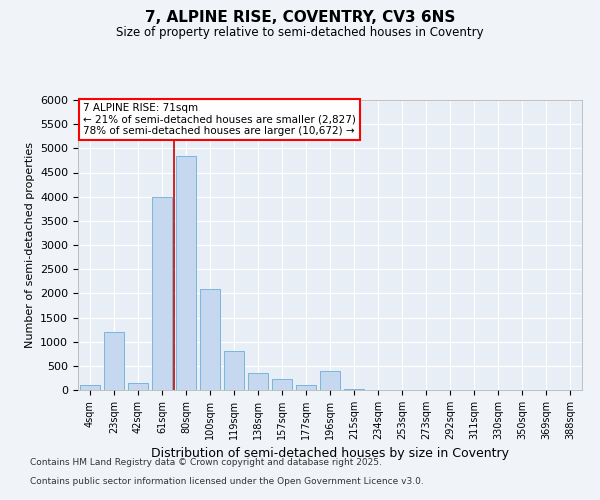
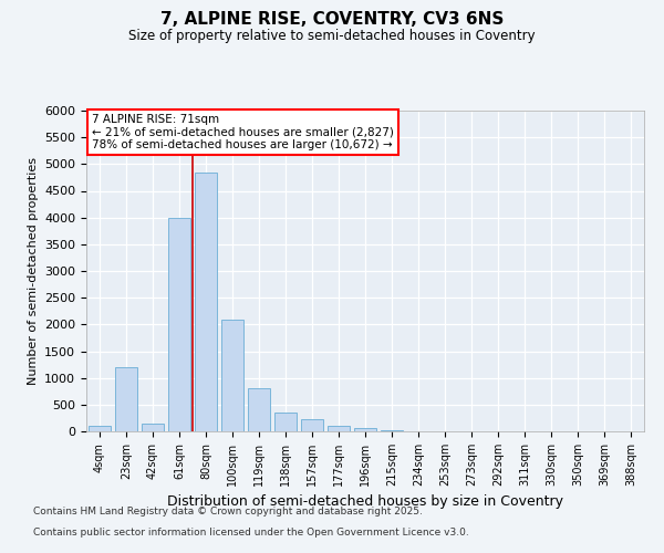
196sqm: 400 -> 60
